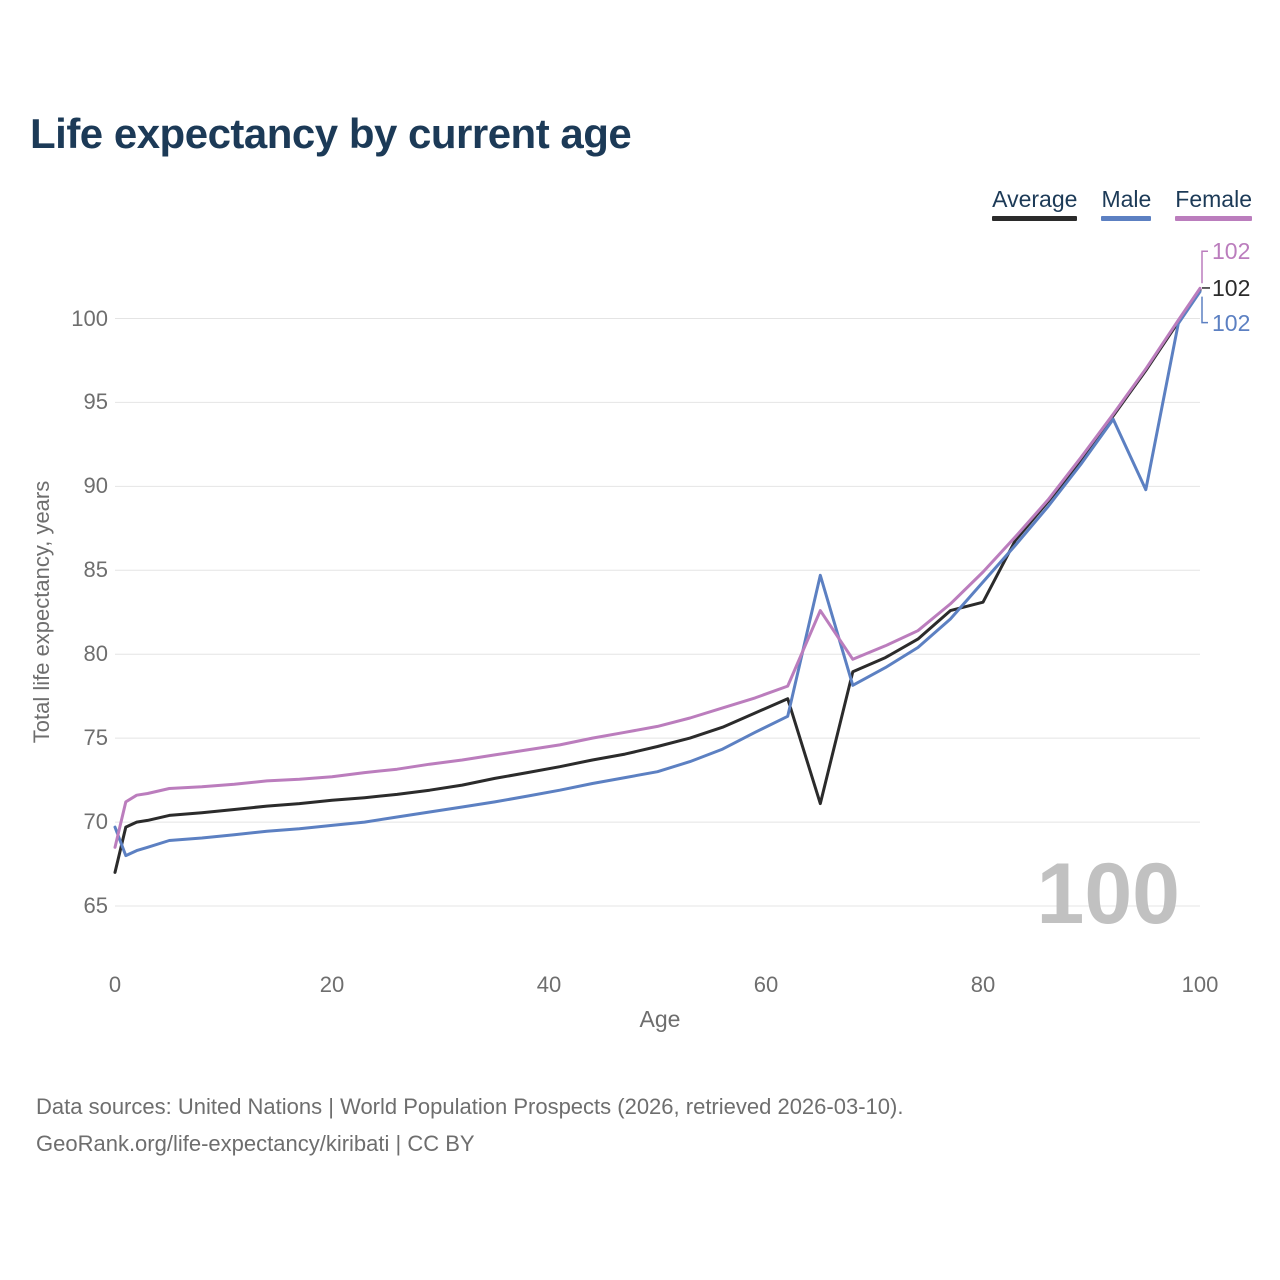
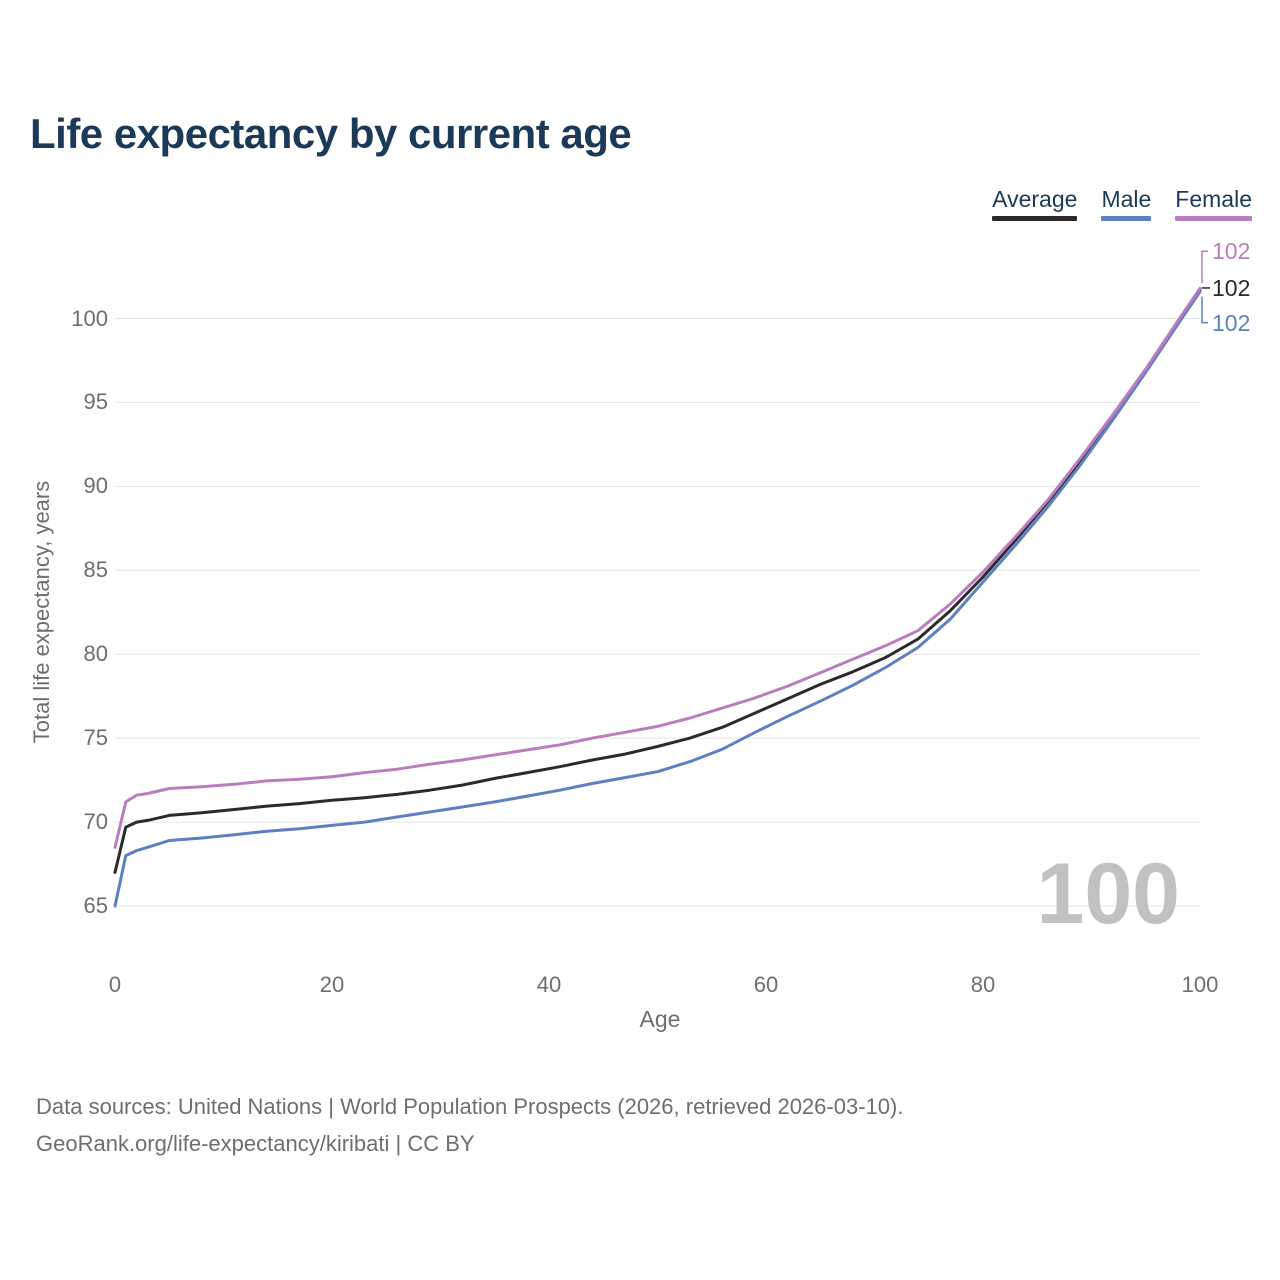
Male/0: 69.7 -> 65.0
Average/65: 71.1 -> 78.2
Male/65: 84.7 -> 77.2
Female/65: 82.6 -> 78.9
Average/80: 83.1 -> 84.6
Male/95: 89.8 -> 96.8
